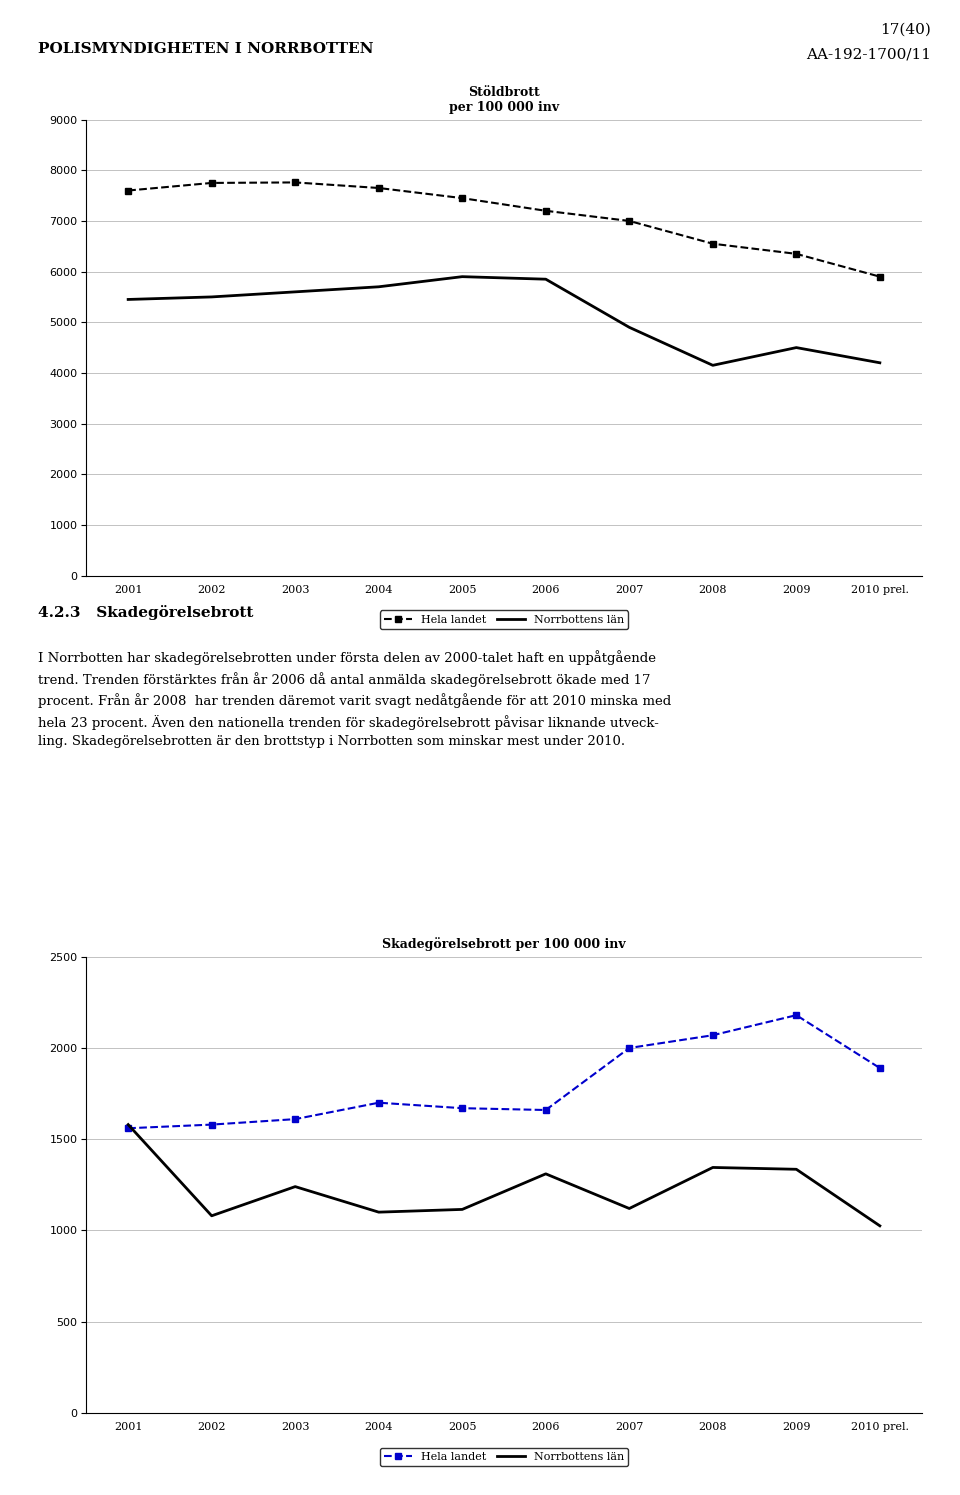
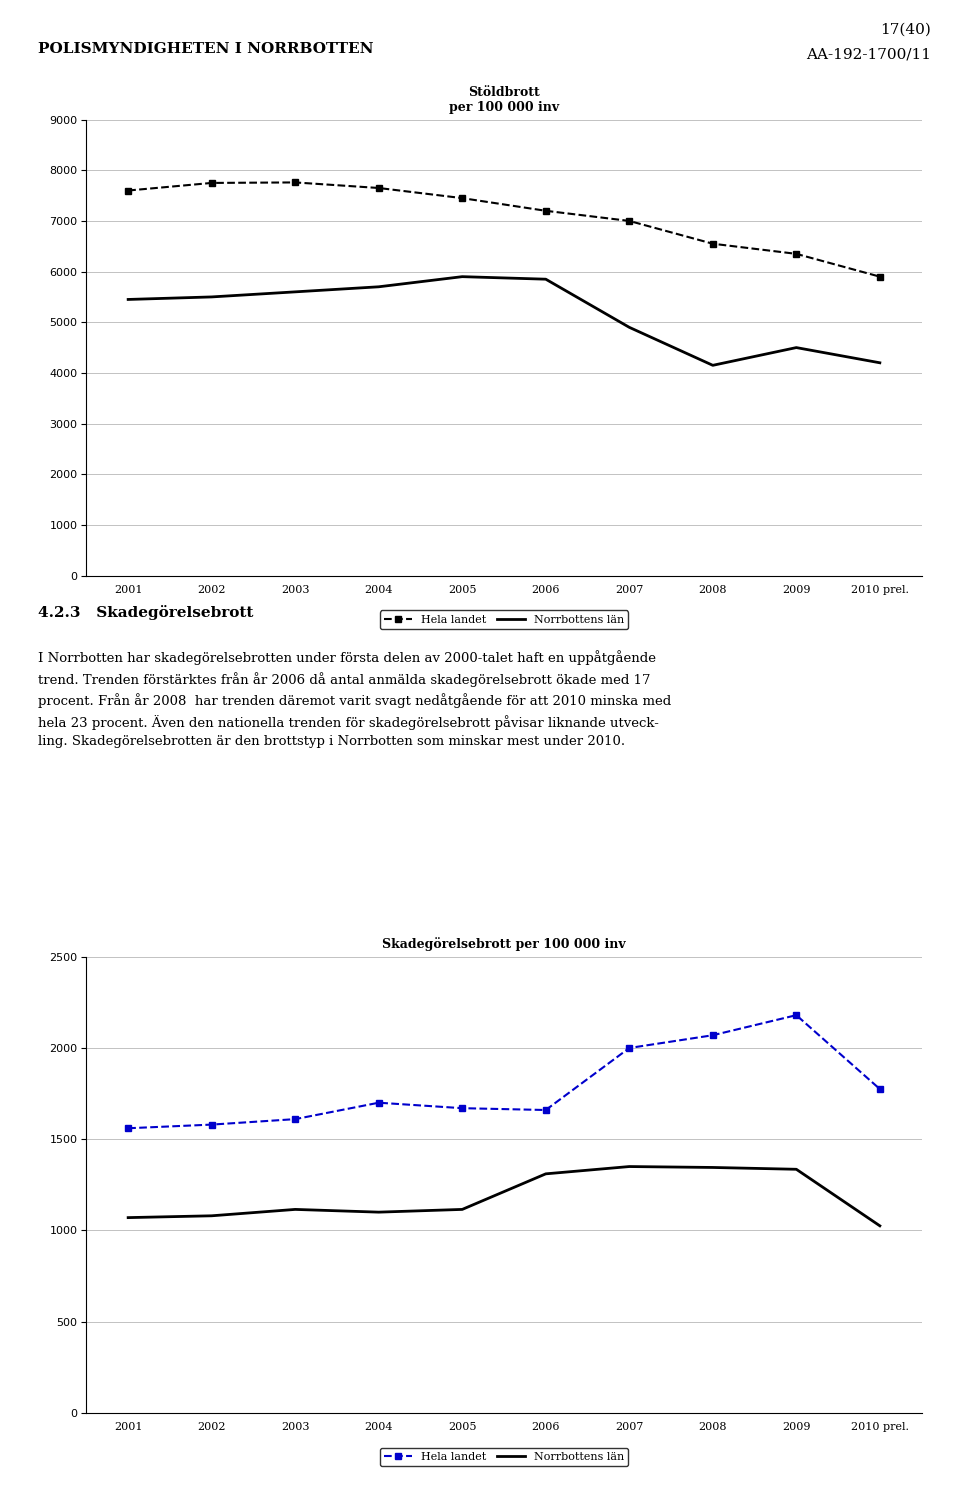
Skadegörelsebrott per 100 000 inv/Norrbottens län/2001: 1580 -> 1070
Skadegörelsebrott per 100 000 inv/Norrbottens län/2003: 1240 -> 1120
Skadegörelsebrott per 100 000 inv/Norrbottens län/2007: 1120 -> 1350
Skadegörelsebrott per 100 000 inv/Hela landet/2010 prel.: 1890 -> 1780
